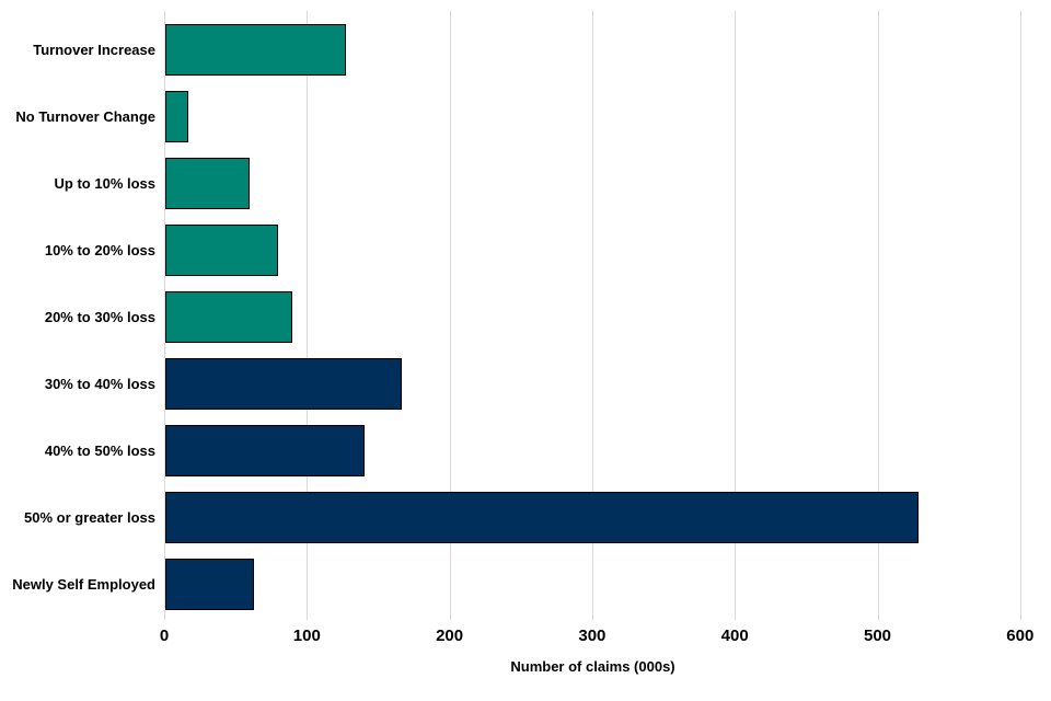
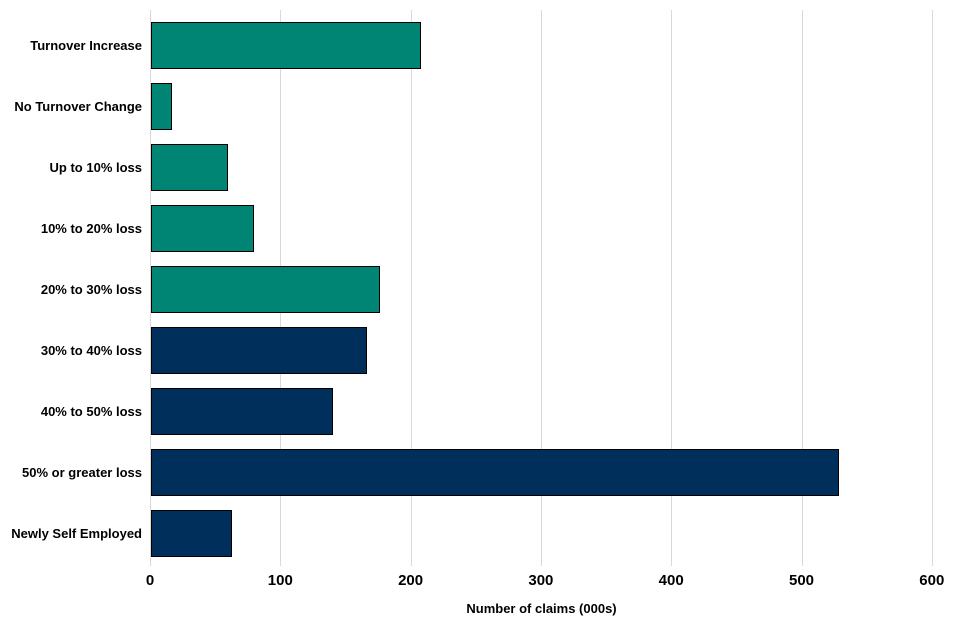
Turnover Increase: 127 -> 207
20% to 30% loss: 89 -> 176
